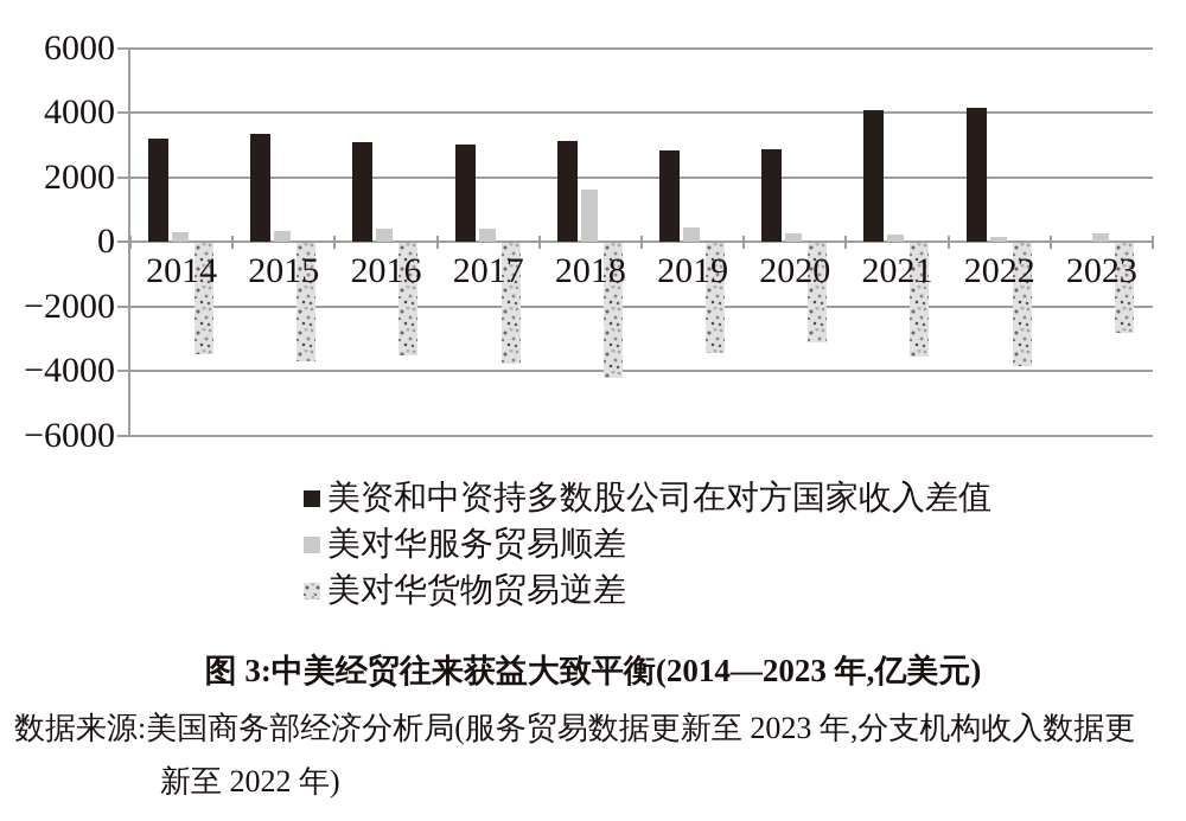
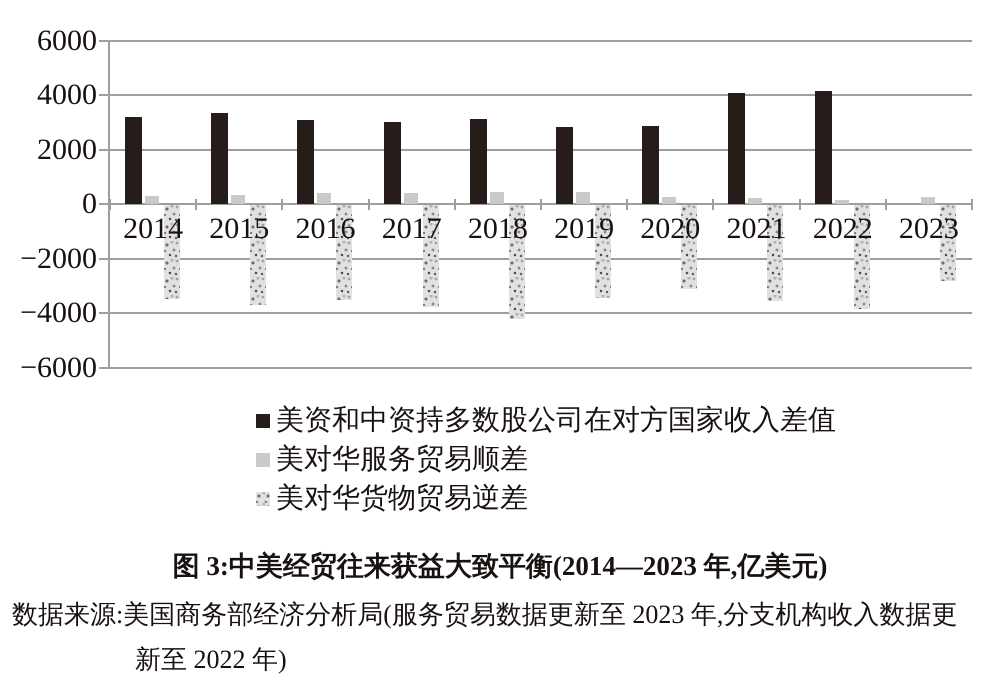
美对华服务贸易顺差/2018: 1600 -> 400
